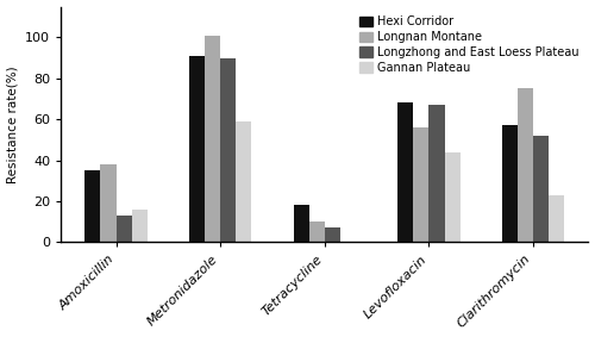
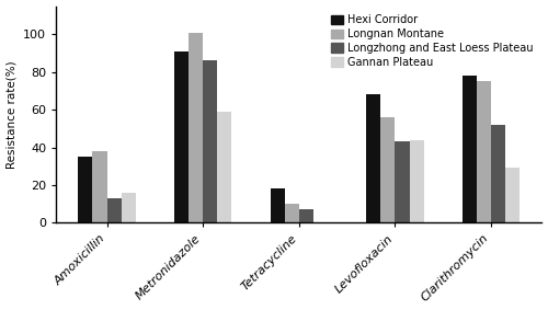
Longzhong and East Loess Plateau/Metronidazole: 90 -> 86
Longzhong and East Loess Plateau/Levofloxacin: 67 -> 43
Hexi Corridor/Clarithromycin: 57 -> 78
Gannan Plateau/Clarithromycin: 23 -> 29
